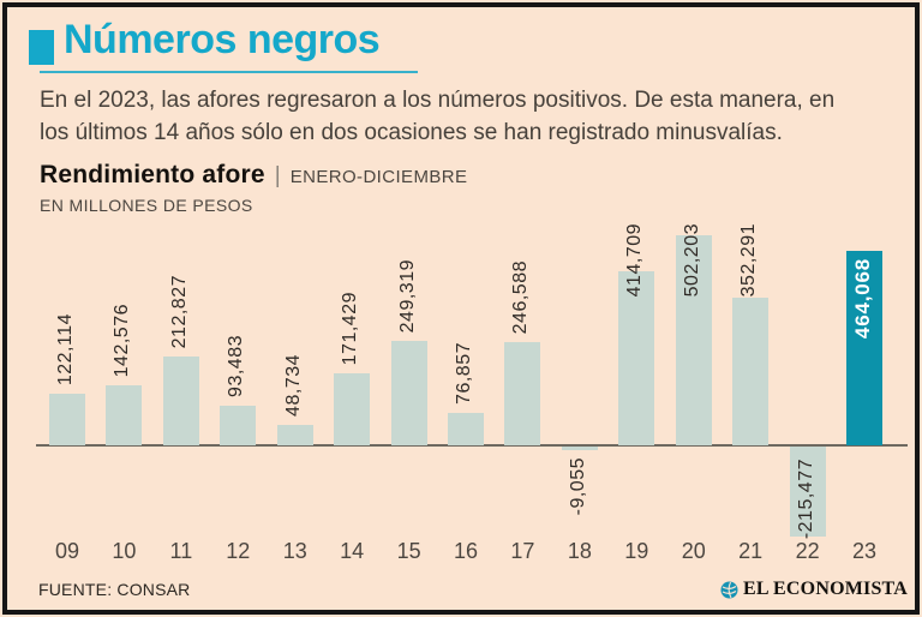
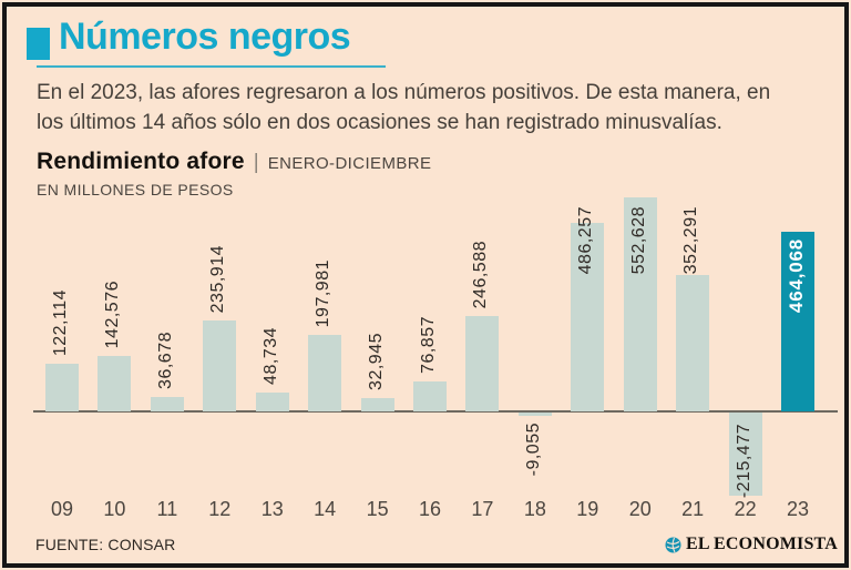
11: 212,827 -> 36,678
12: 93,483 -> 235,914
14: 171,429 -> 197,981
15: 249,319 -> 32,945
19: 414,709 -> 486,257
20: 502,203 -> 552,628
